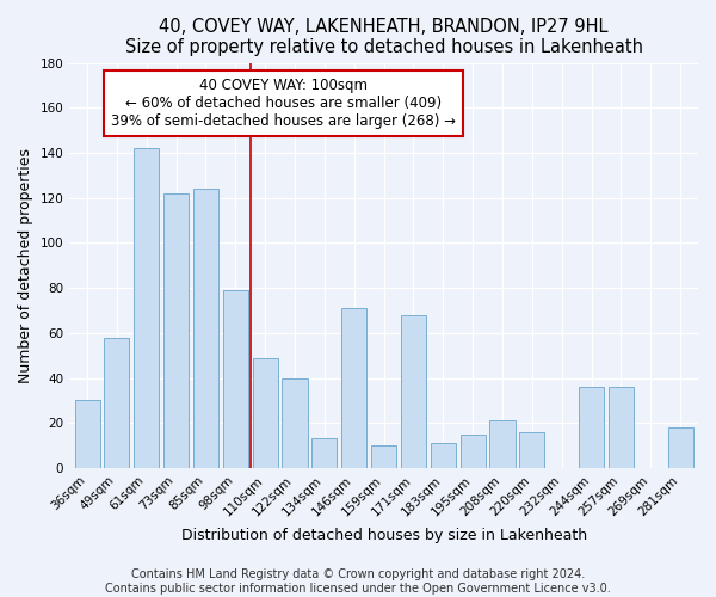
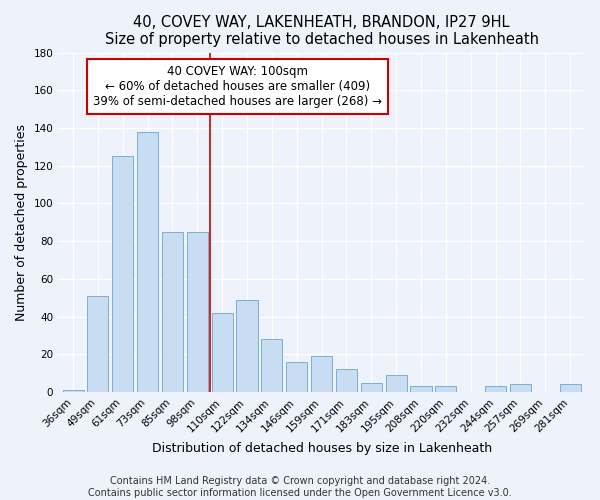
36sqm: 30 -> 1
49sqm: 58 -> 51
61sqm: 142 -> 125
73sqm: 122 -> 138
85sqm: 124 -> 85
98sqm: 79 -> 85
110sqm: 49 -> 42
122sqm: 40 -> 49
134sqm: 13 -> 28
146sqm: 71 -> 16
159sqm: 10 -> 19
171sqm: 68 -> 12
183sqm: 11 -> 5
195sqm: 15 -> 9
208sqm: 21 -> 3
220sqm: 16 -> 3
244sqm: 36 -> 3
257sqm: 36 -> 4
281sqm: 18 -> 4
